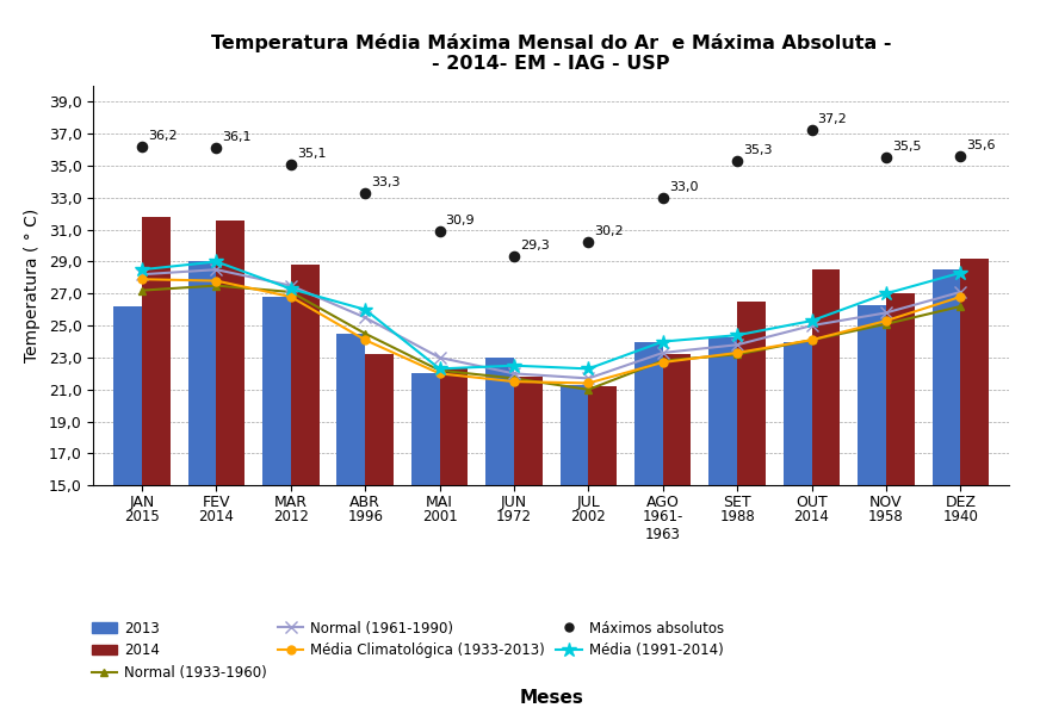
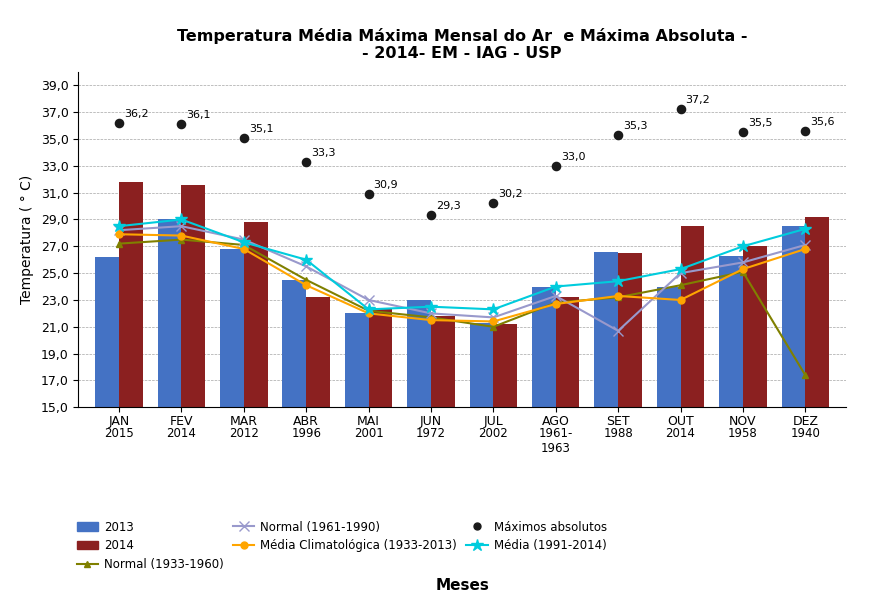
2013/SET: 24,3 -> 26,6
Normal (1961-1990)/SET: 23,8 -> 20,7
Média Climatológica (1933-2013)/OUT: 24,1 -> 23,0
Normal (1933-1960)/DEZ: 26,2 -> 17,4
